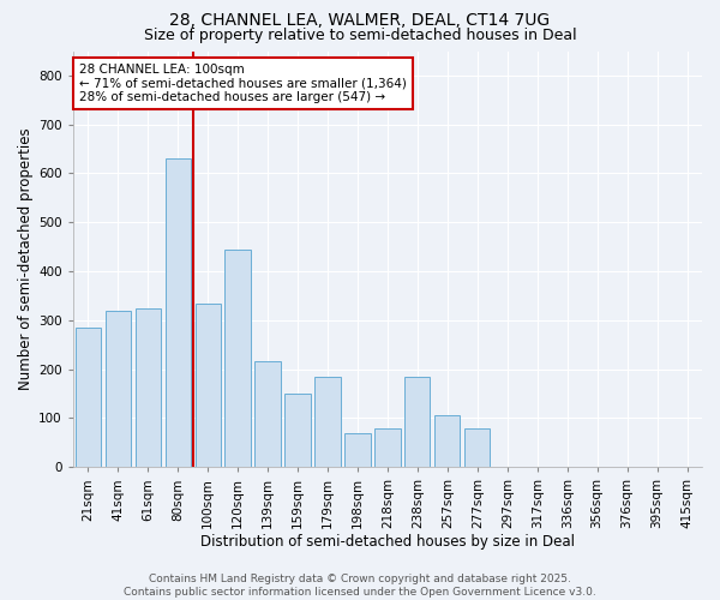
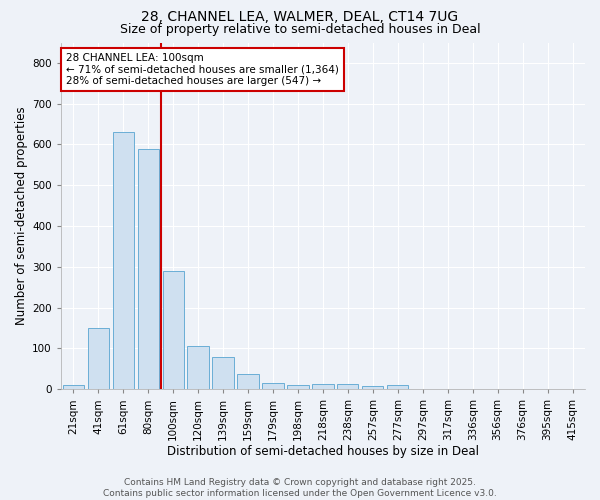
21sqm: 285 -> 10
41sqm: 320 -> 150
61sqm: 325 -> 630
80sqm: 630 -> 590
100sqm: 335 -> 290
120sqm: 445 -> 105
139sqm: 215 -> 80
159sqm: 150 -> 37
179sqm: 185 -> 15
198sqm: 70 -> 10
218sqm: 80 -> 13
238sqm: 185 -> 13
257sqm: 105 -> 8
277sqm: 80 -> 10
